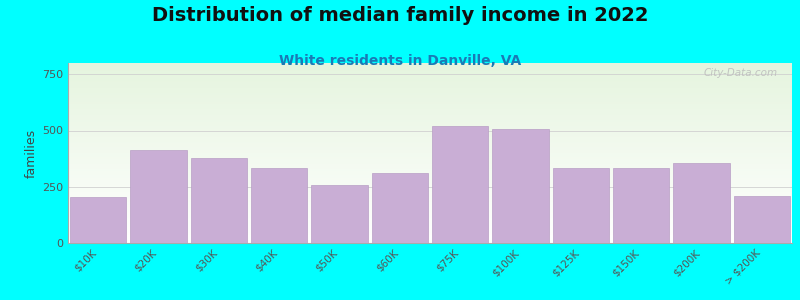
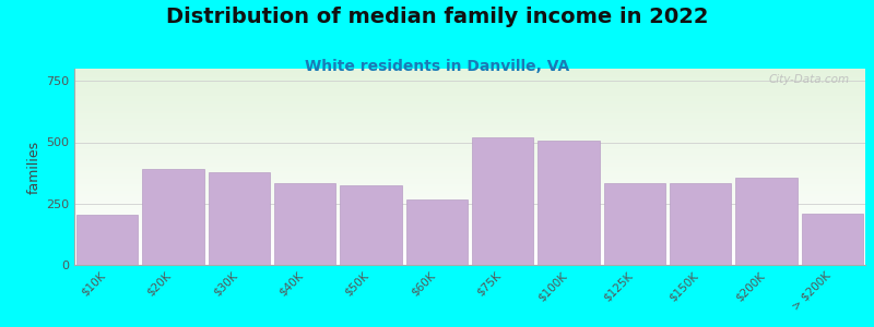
$20K: 415 -> 390
$50K: 260 -> 325
$60K: 310 -> 265
